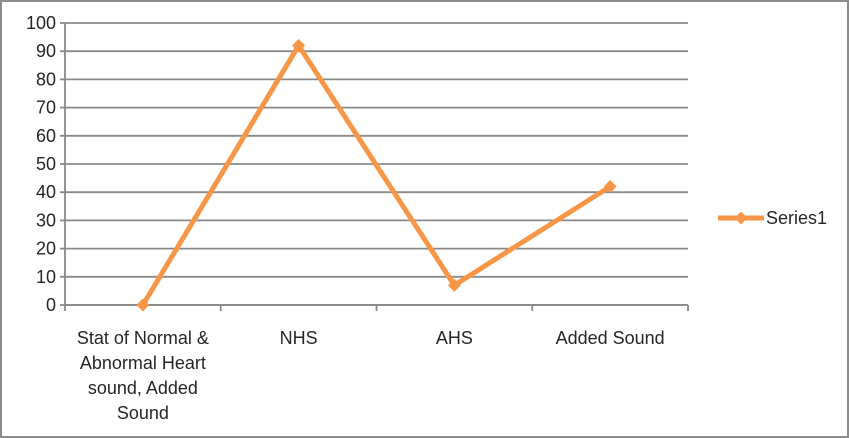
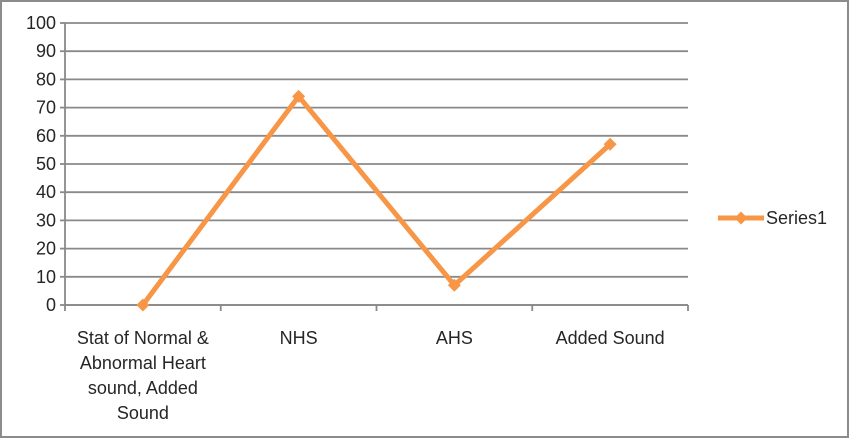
NHS: 92 -> 74
Added Sound: 42 -> 57
